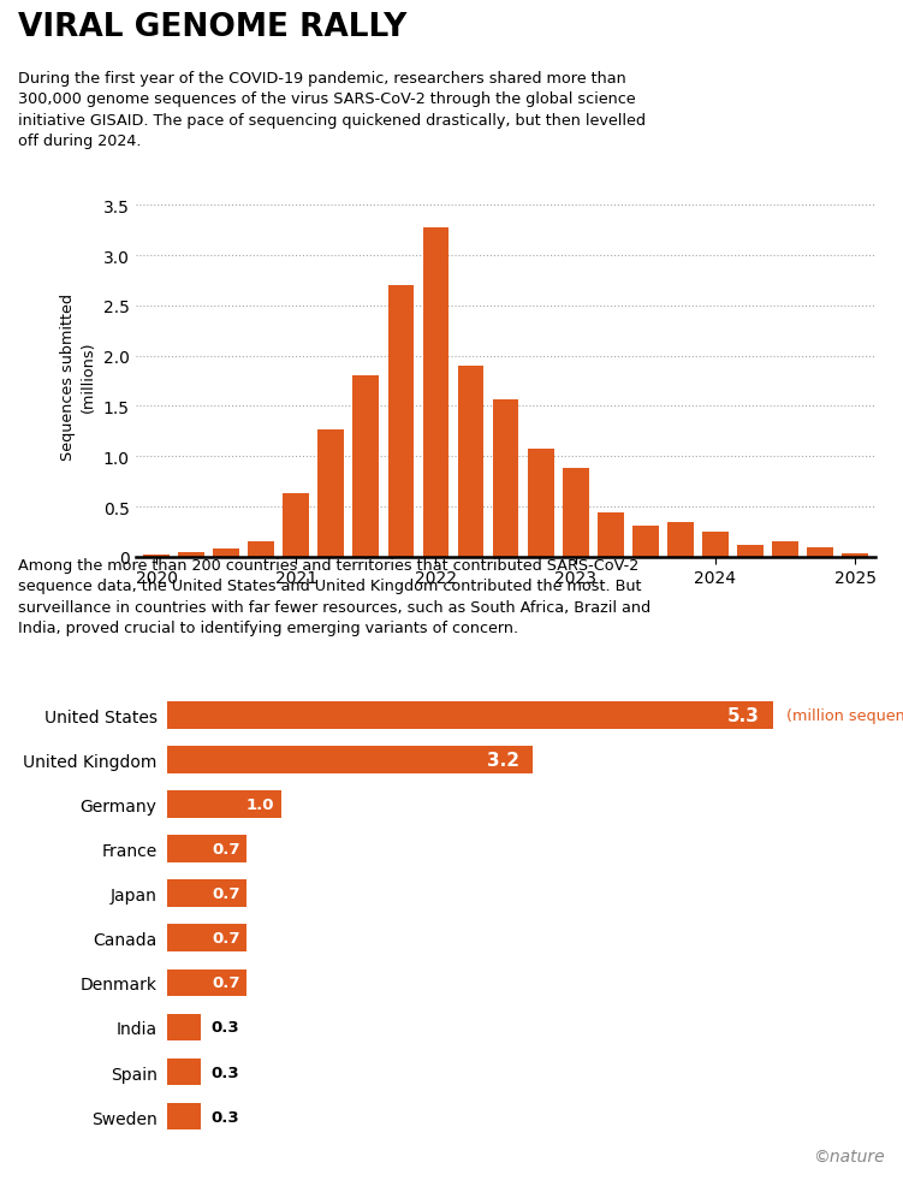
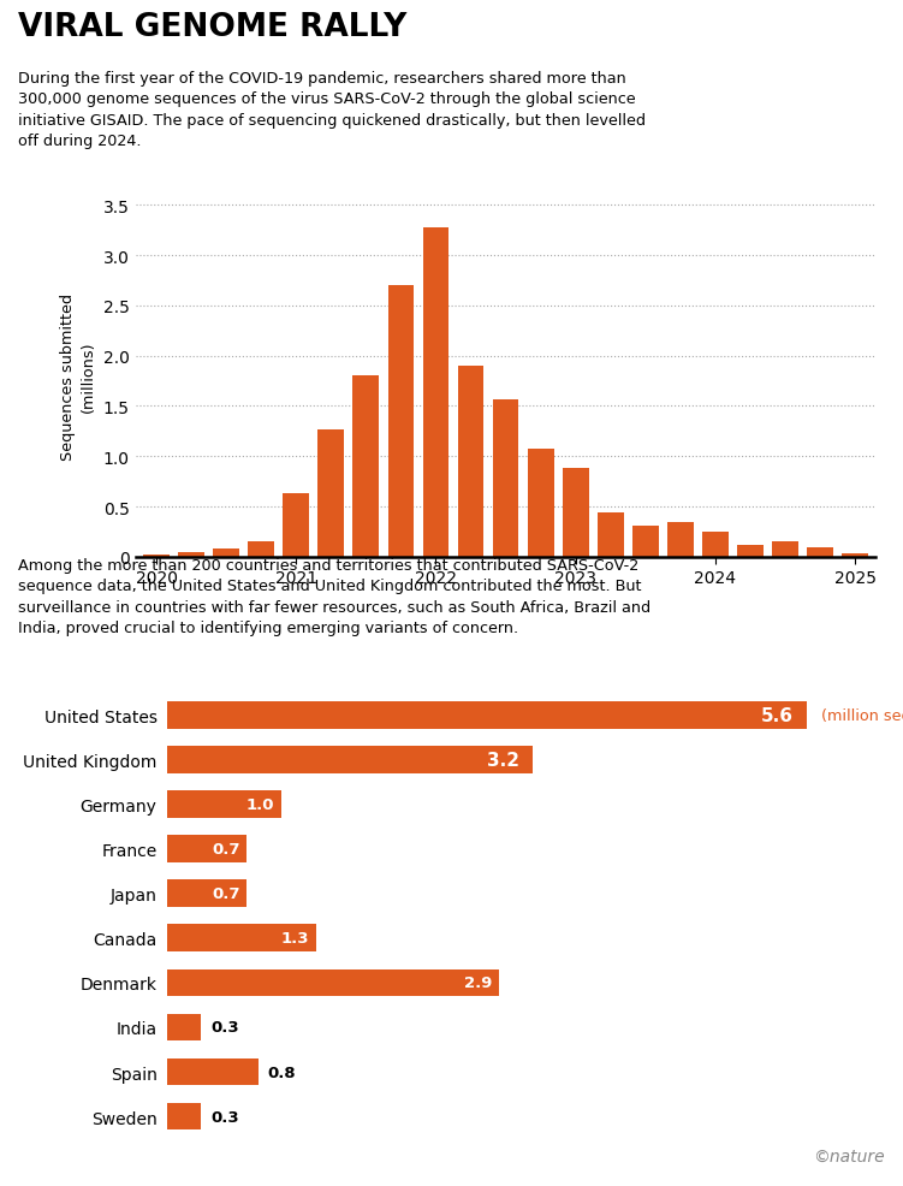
United States: 5.3 -> 5.6
Canada: 0.7 -> 1.3
Denmark: 0.7 -> 2.9
Spain: 0.3 -> 0.8
